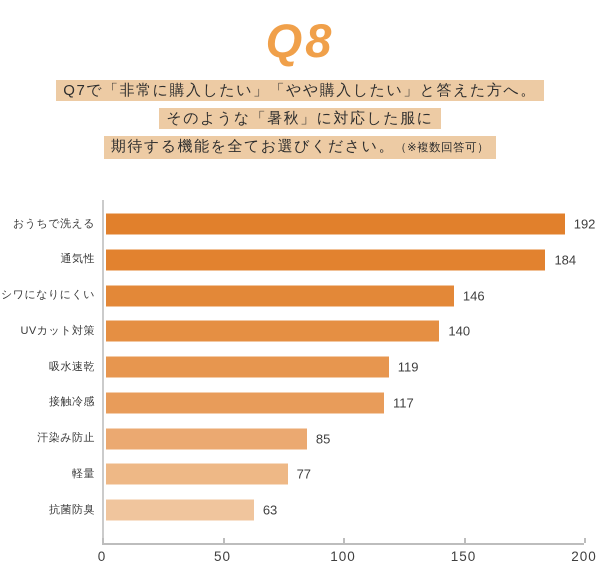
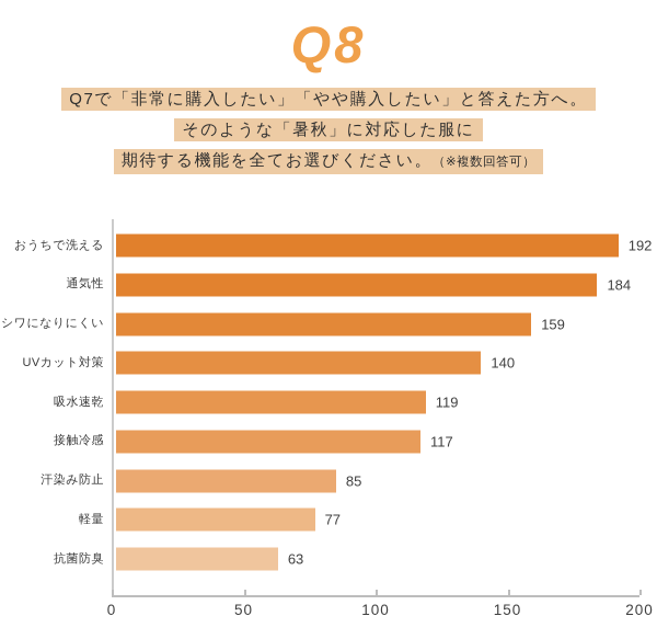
シワになりにくい: 146 -> 159
